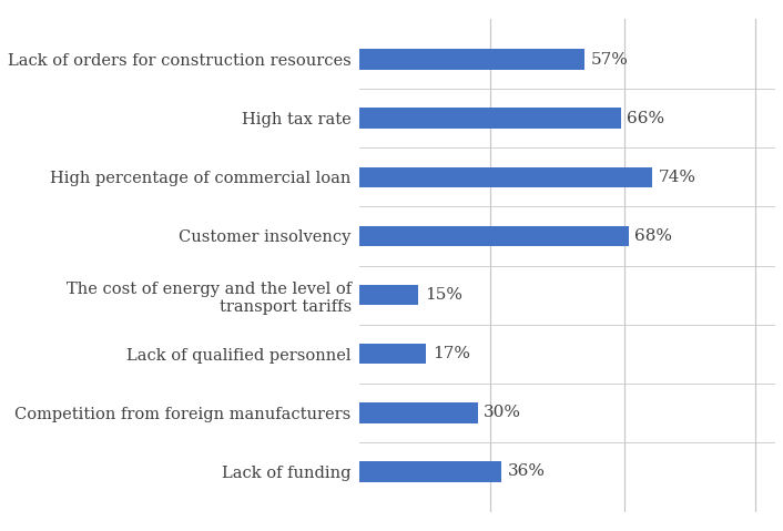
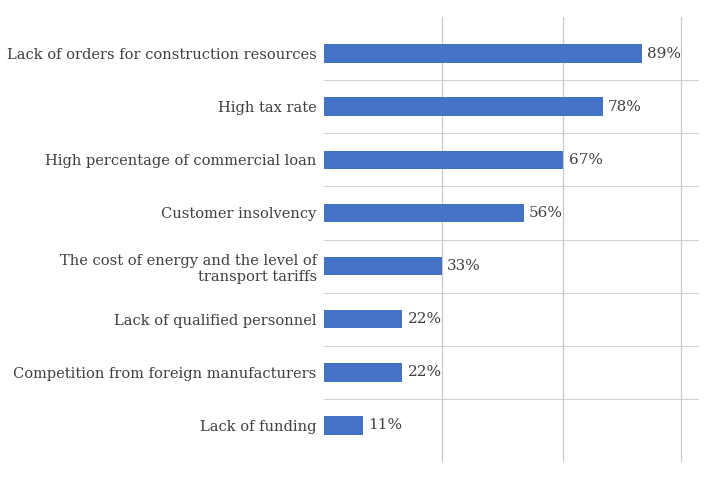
Lack of orders for construction resources: 57% -> 89%
High tax rate: 66% -> 78%
High percentage of commercial loan: 74% -> 67%
Customer insolvency: 68% -> 56%
The cost of energy and the level of transport tariffs: 15% -> 33%
Lack of qualified personnel: 17% -> 22%
Competition from foreign manufacturers: 30% -> 22%
Lack of funding: 36% -> 11%
